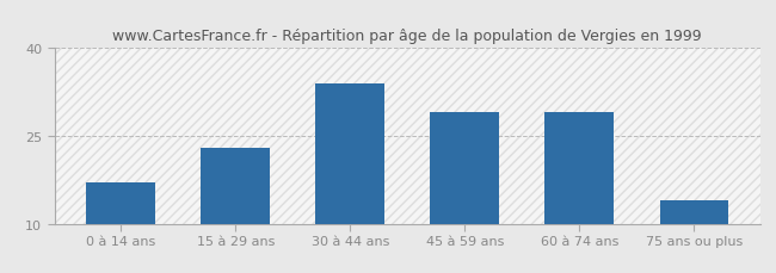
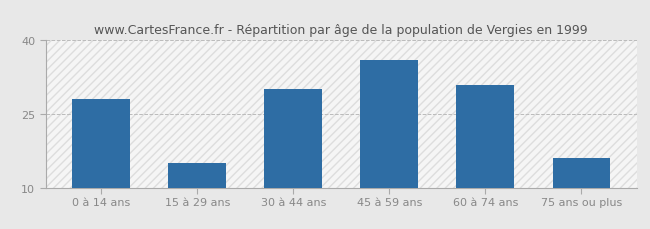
0 à 14 ans: 17 -> 28
15 à 29 ans: 23 -> 15
30 à 44 ans: 34 -> 30
45 à 59 ans: 29 -> 36
60 à 74 ans: 29 -> 31
75 ans ou plus: 14 -> 16
